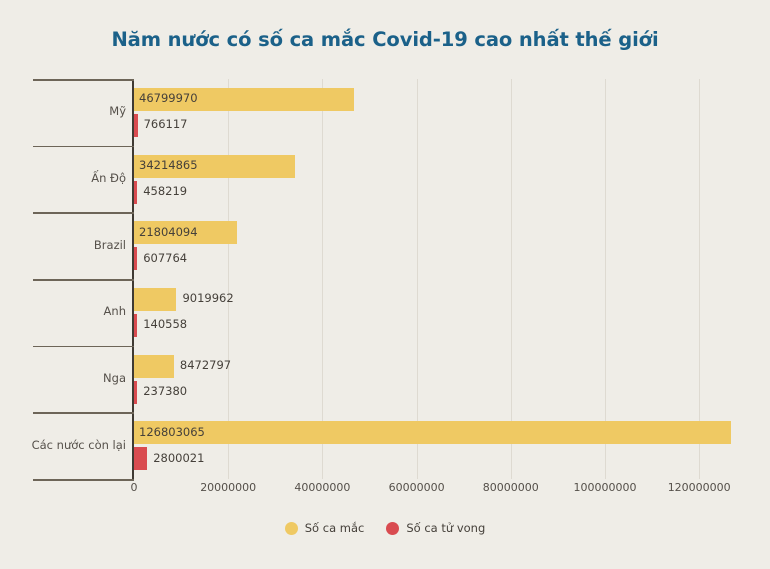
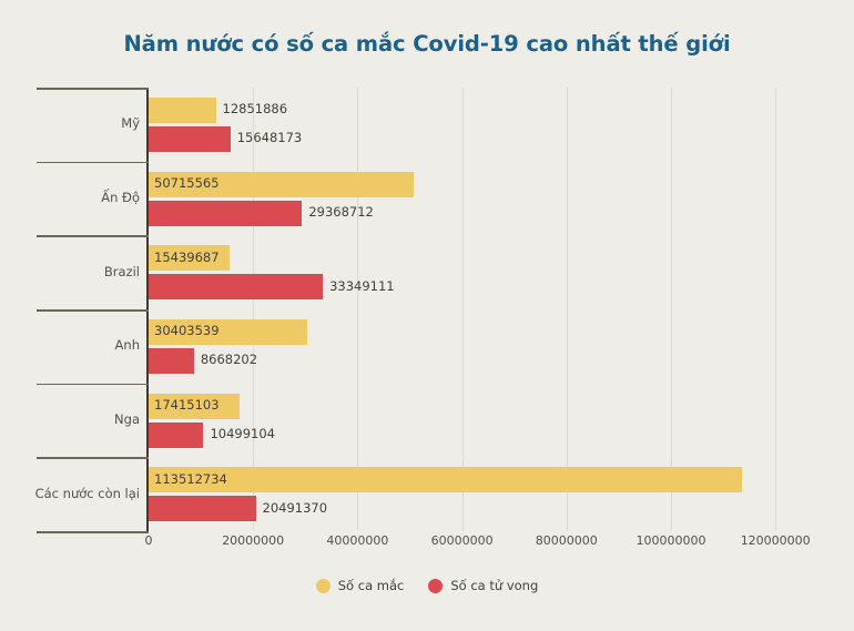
Số ca mắc/Mỹ: 46799970 -> 12851886
Số ca tử vong/Mỹ: 766117 -> 15648173
Số ca mắc/Ấn Độ: 34214865 -> 50715565
Số ca tử vong/Ấn Độ: 458219 -> 29368712
Số ca mắc/Brazil: 21804094 -> 15439687
Số ca tử vong/Brazil: 607764 -> 33349111
Số ca mắc/Anh: 9019962 -> 30403539
Số ca tử vong/Anh: 140558 -> 8668202
Số ca mắc/Nga: 8472797 -> 17415103
Số ca tử vong/Nga: 237380 -> 10499104
Số ca mắc/Các nước còn lại: 126803065 -> 113512734
Số ca tử vong/Các nước còn lại: 2800021 -> 20491370
